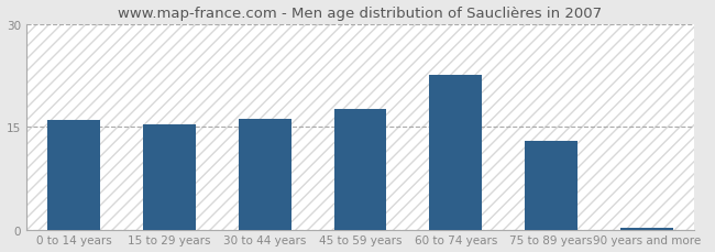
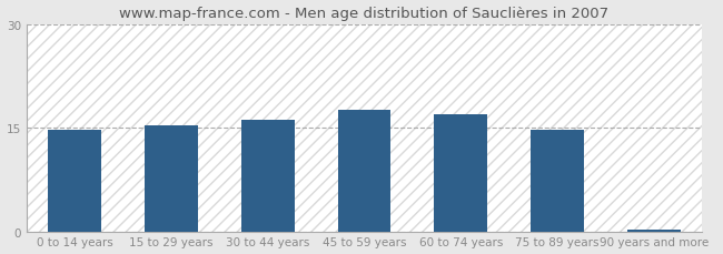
0 to 14 years: 16.0 -> 14.7
60 to 74 years: 22.6 -> 17.0
75 to 89 years: 13.0 -> 14.7
